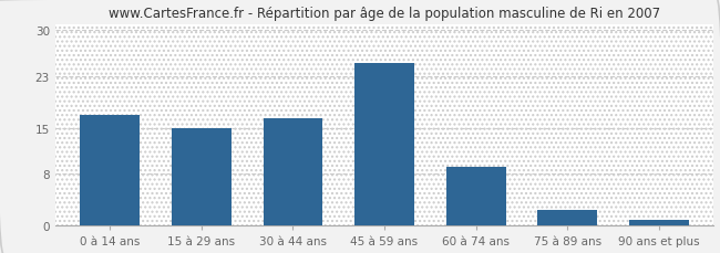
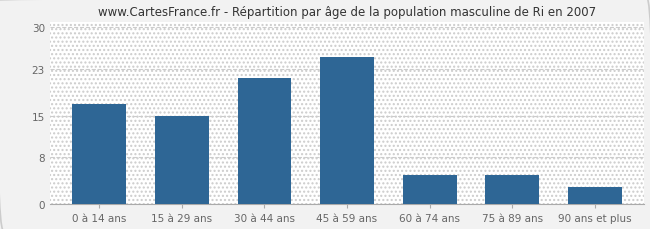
30 à 44 ans: 16.5 -> 21.4
60 à 74 ans: 9.0 -> 5.0
75 à 89 ans: 2.5 -> 5.0
90 ans et plus: 1.0 -> 3.0
